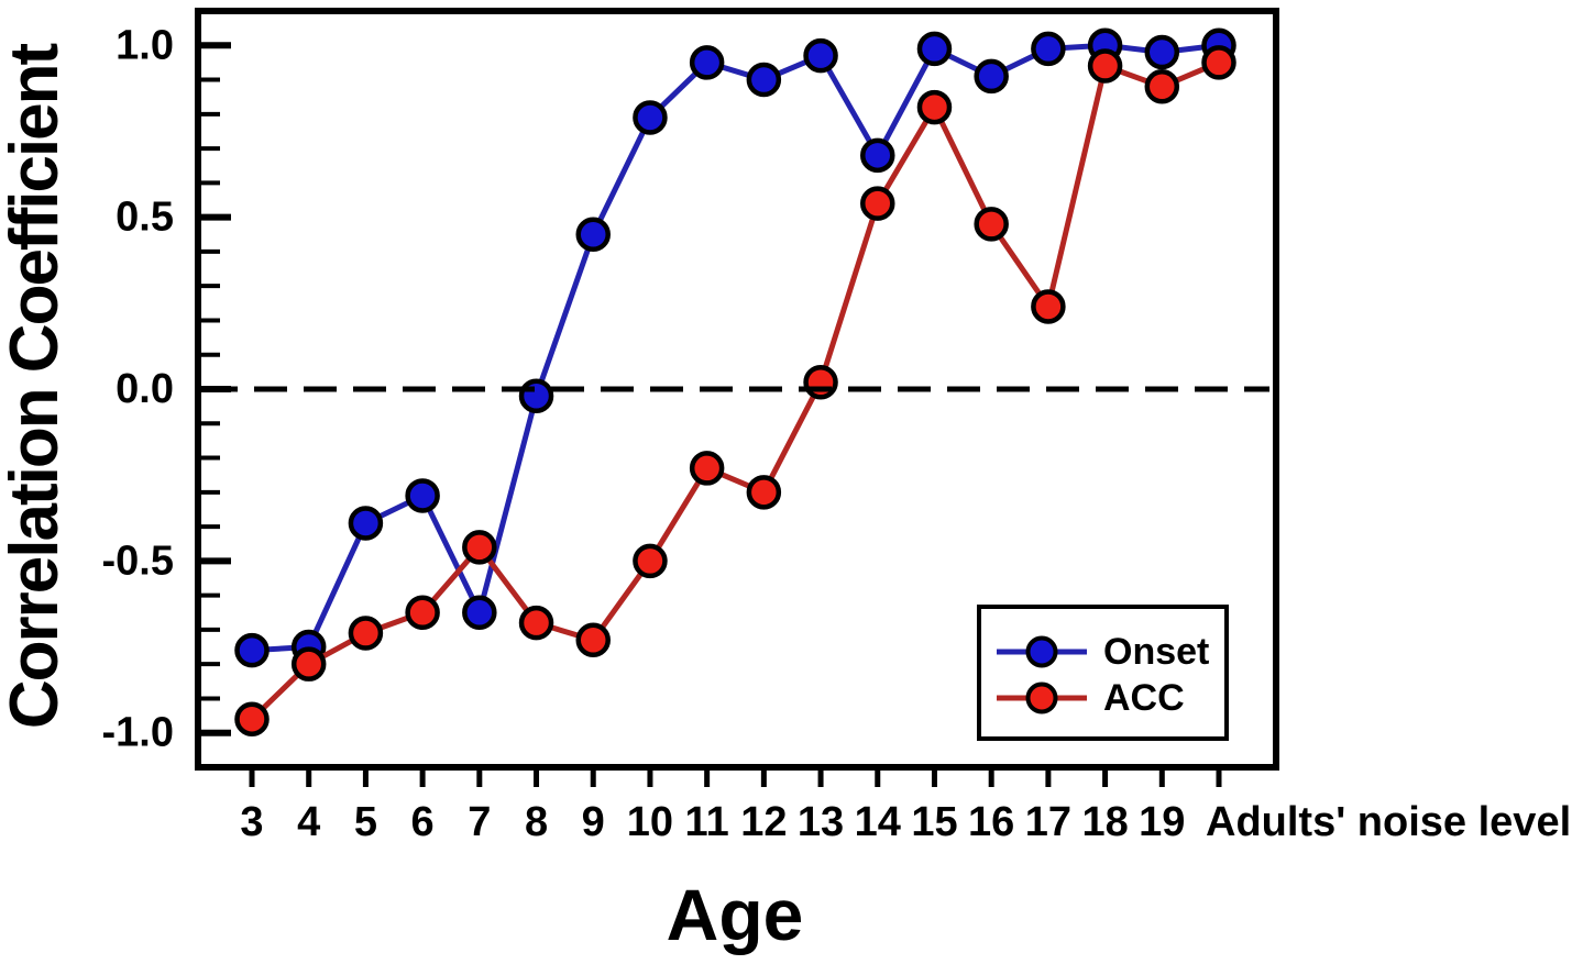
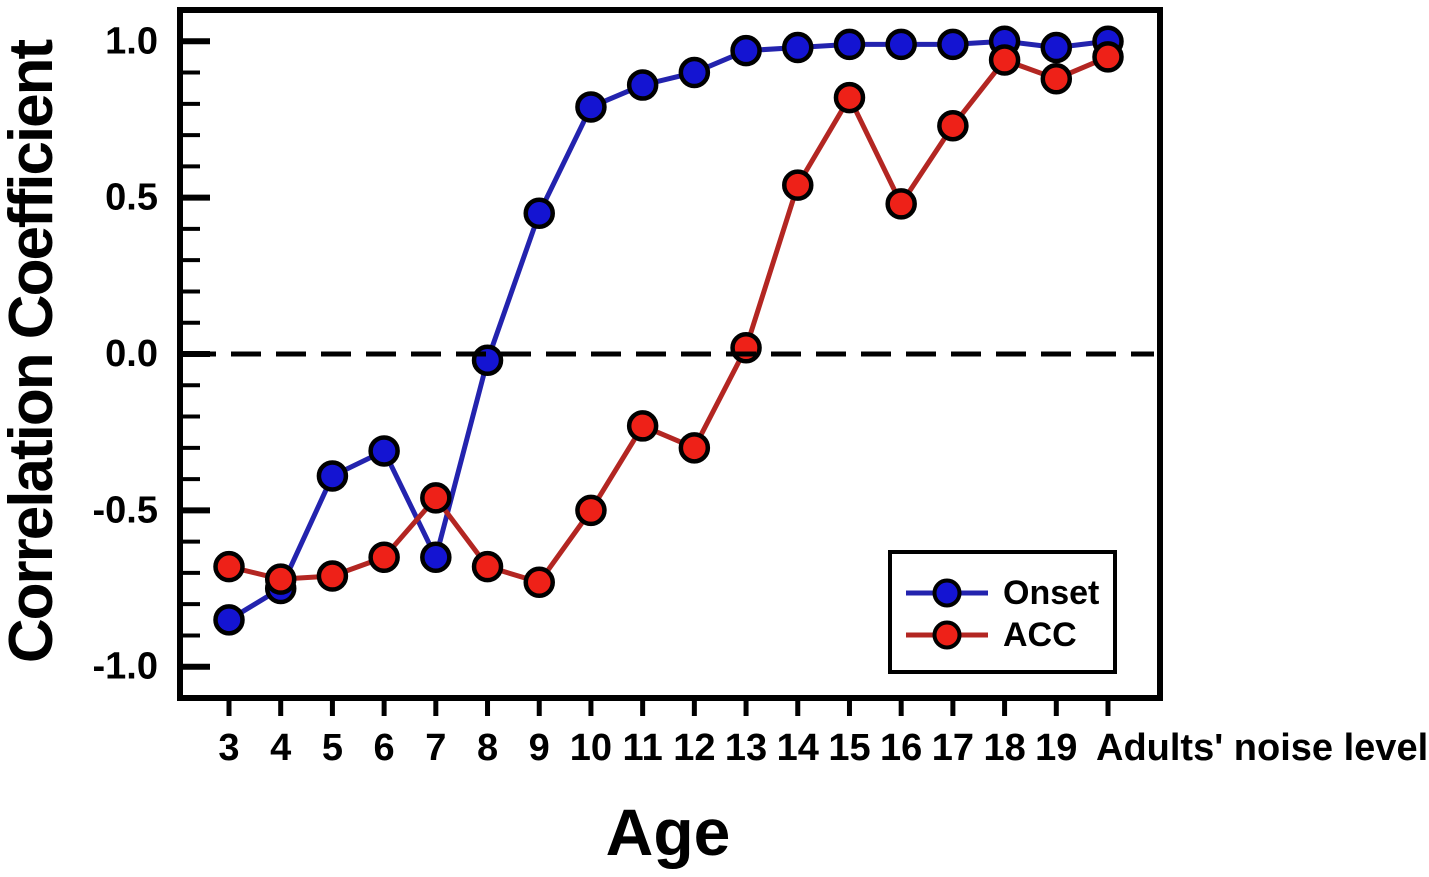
Onset/3: -0.76 -> -0.85
ACC/3: -0.96 -> -0.68
ACC/4: -0.80 -> -0.72
Onset/11: 0.95 -> 0.86
Onset/14: 0.68 -> 0.98
Onset/16: 0.91 -> 0.99
ACC/17: 0.24 -> 0.73
